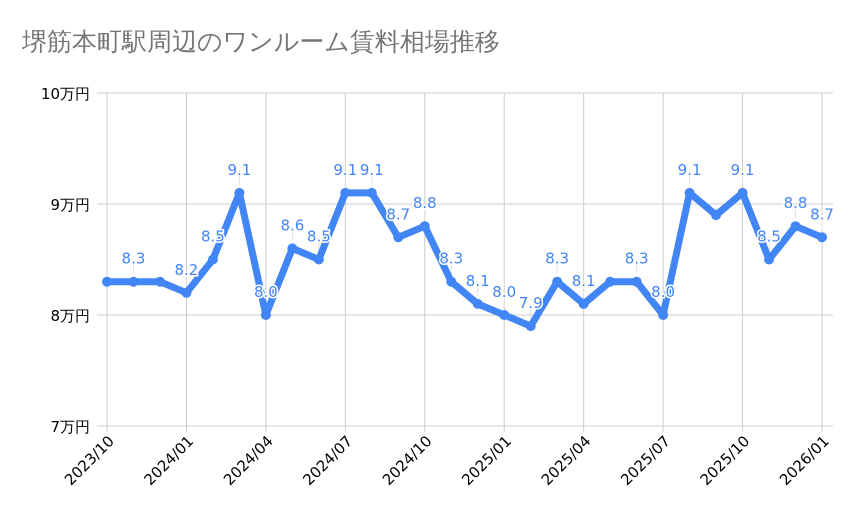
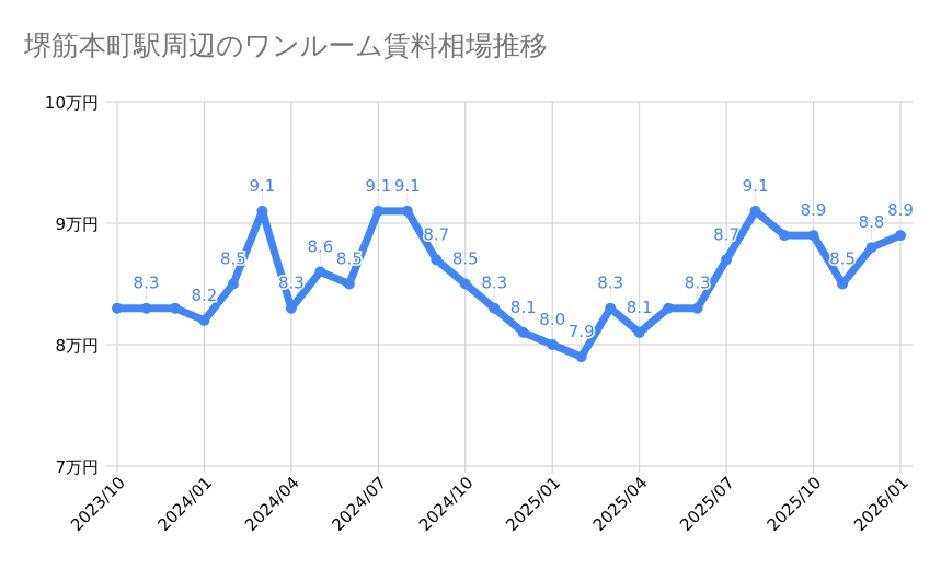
2024/04: 8.0 -> 8.3
2024/10: 8.8 -> 8.5
2025/07: 8.0 -> 8.7
2025/10: 9.1 -> 8.9
2026/01: 8.7 -> 8.9
